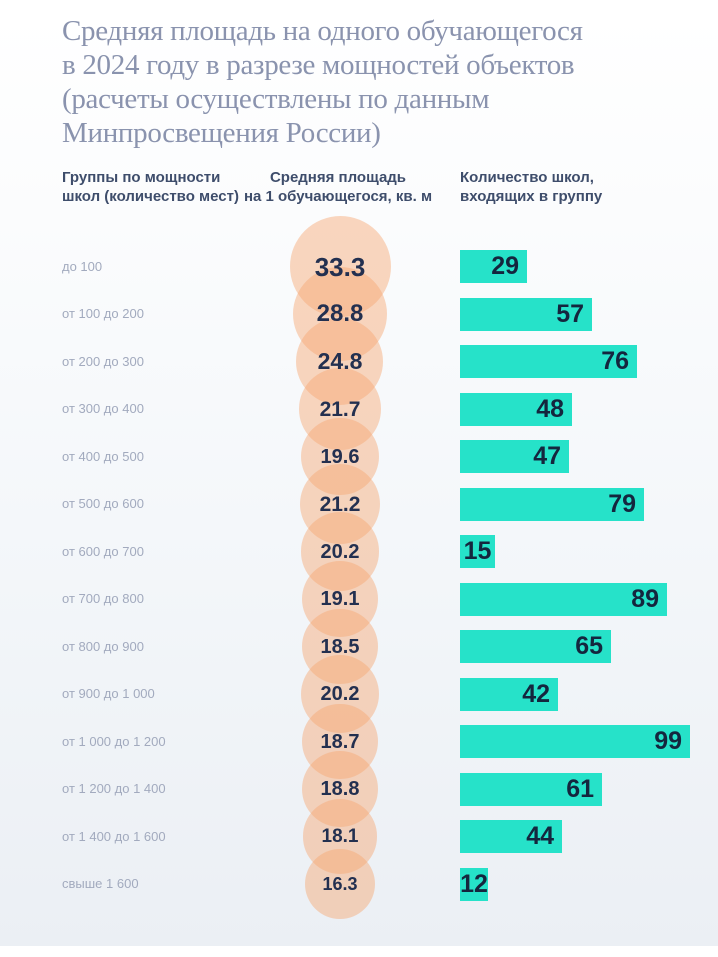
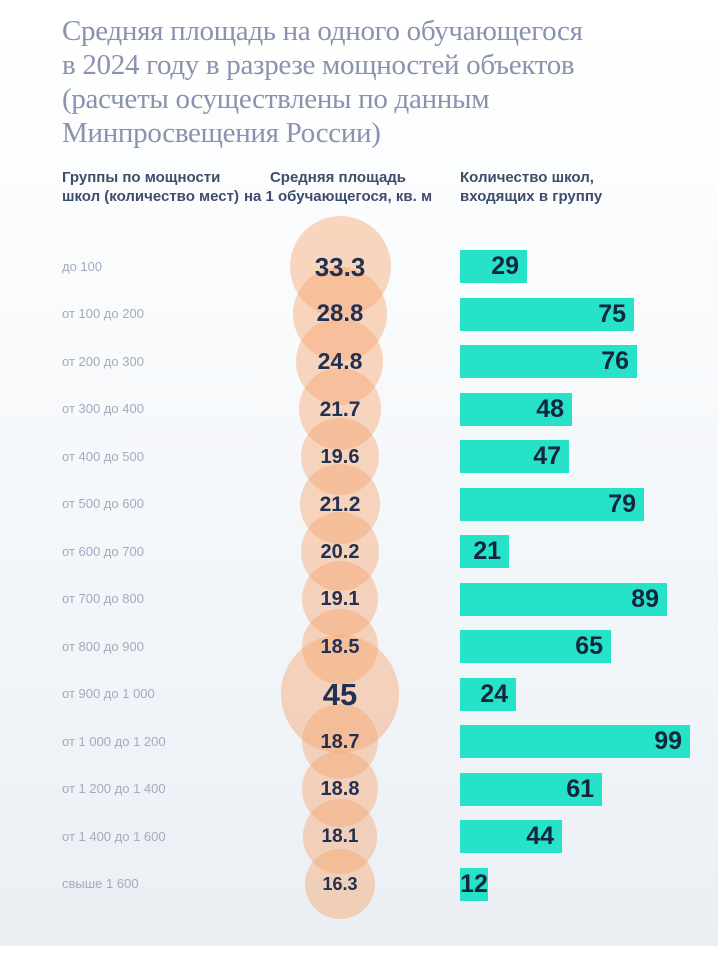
Количество школ, входящих в группу/от 100 до 200: 57 -> 75
Количество школ, входящих в группу/от 600 до 700: 15 -> 21
Средняя площадь на 1 обучающегося, кв. м/от 900 до 1 000: 20.2 -> 45
Количество школ, входящих в группу/от 900 до 1 000: 42 -> 24
